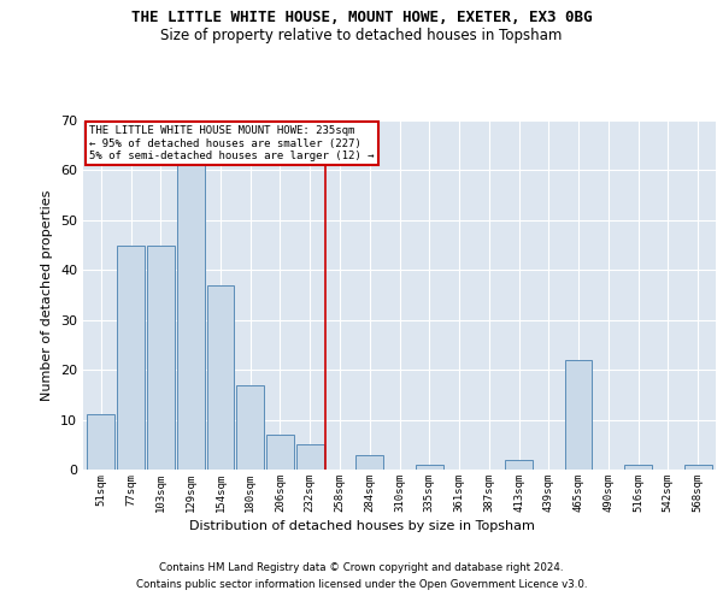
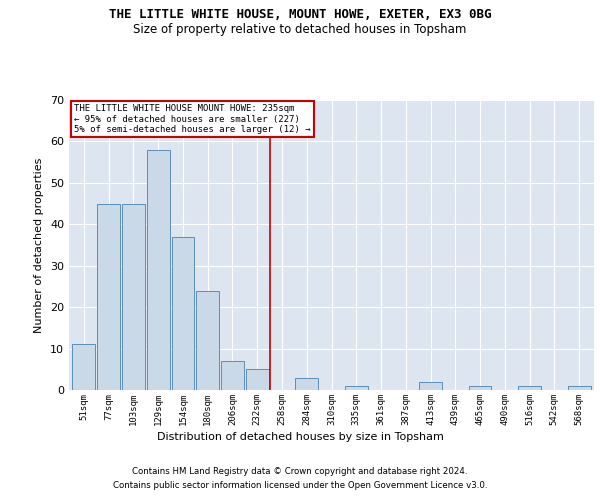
129sqm: 61 -> 58
180sqm: 17 -> 24
465sqm: 22 -> 1
